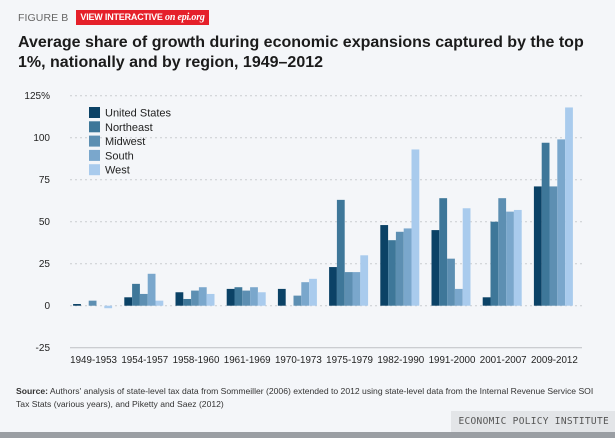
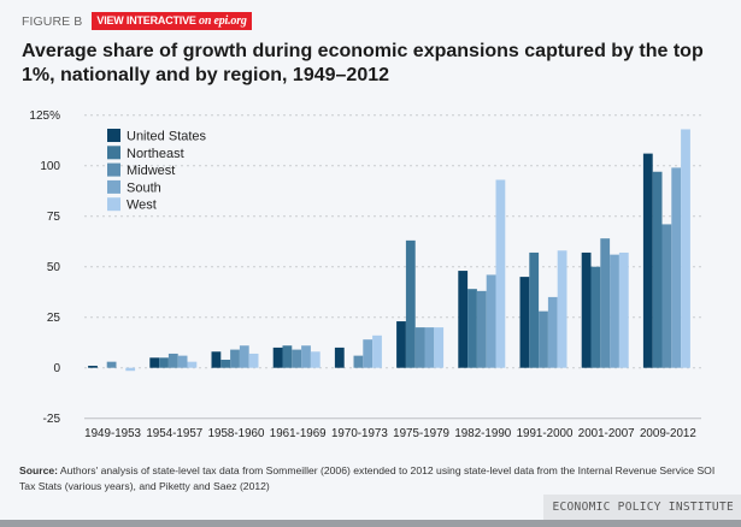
Northeast/1954-1957: 13% -> 5%
South/1954-1957: 19% -> 6%
West/1975-1979: 30% -> 20%
Midwest/1982-1990: 44% -> 38%
Northeast/1991-2000: 64% -> 57%
South/1991-2000: 10% -> 35%
United States/2001-2007: 5% -> 57%
United States/2009-2012: 71% -> 106%
